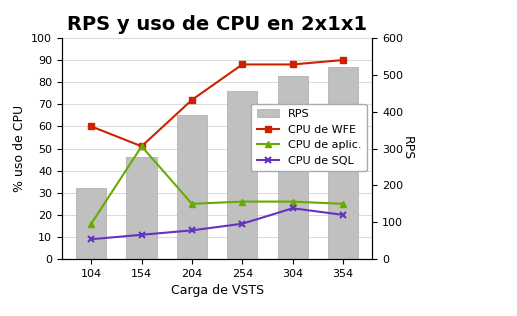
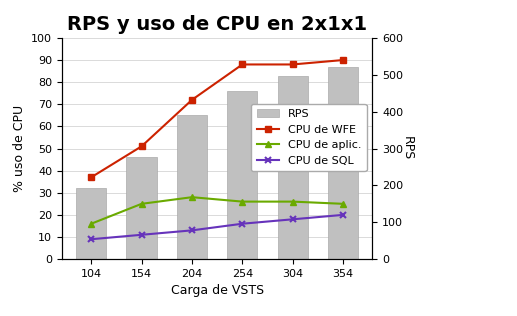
CPU de WFE/104: 60 -> 37
CPU de aplic./154: 51 -> 25
CPU de aplic./204: 25 -> 28
CPU de SQL/304: 23 -> 18
